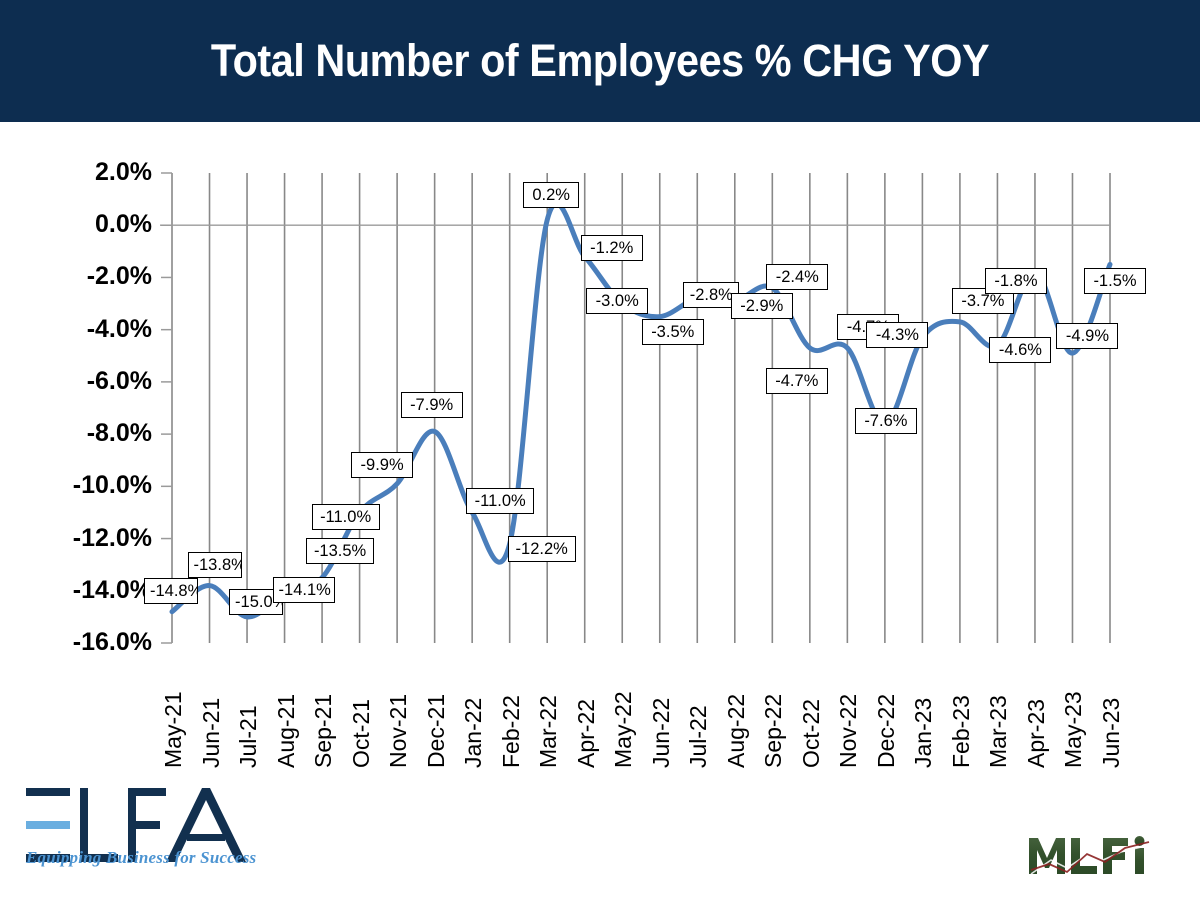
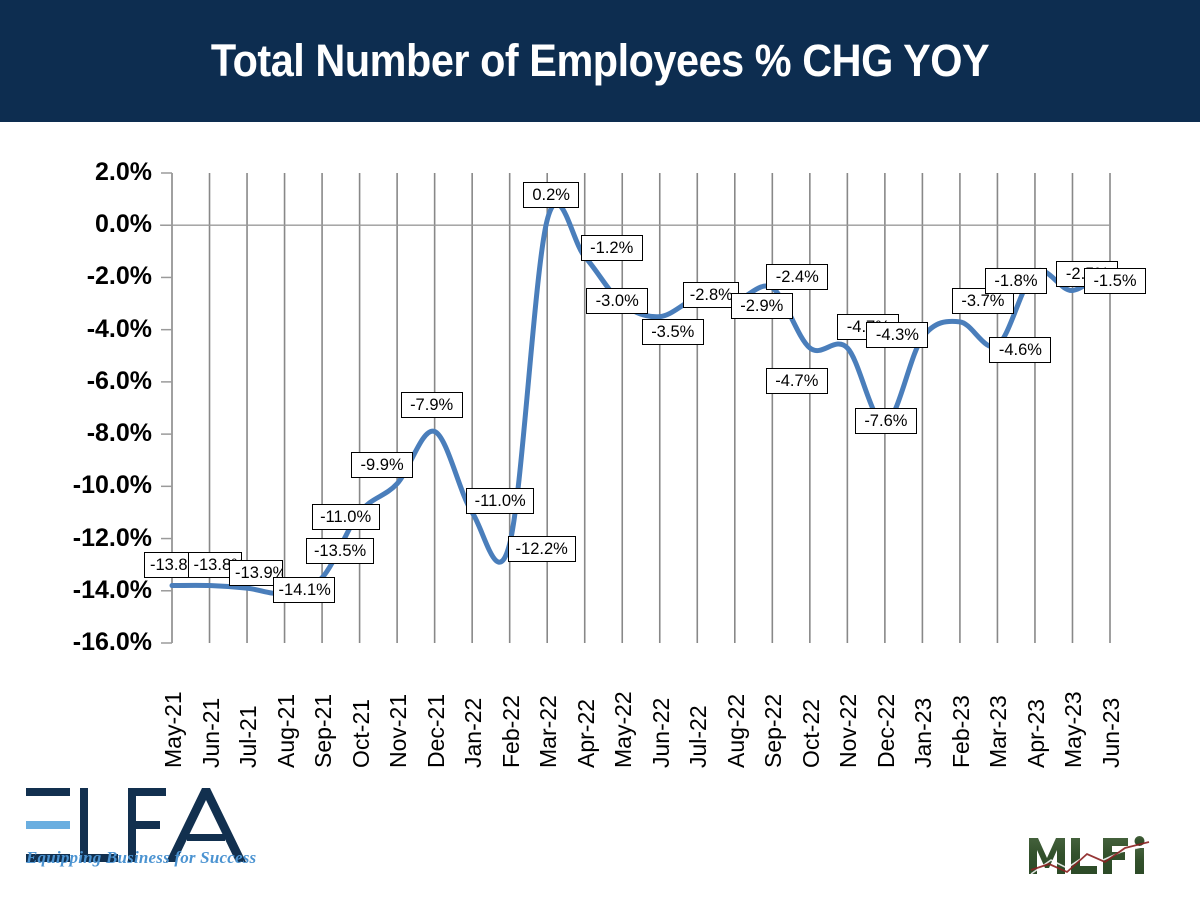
May-21: -14.8% -> -13.8%
Jul-21: -15.0% -> -13.9%
May-23: -4.9% -> -2.5%
